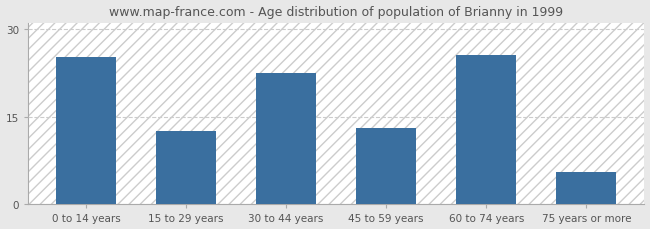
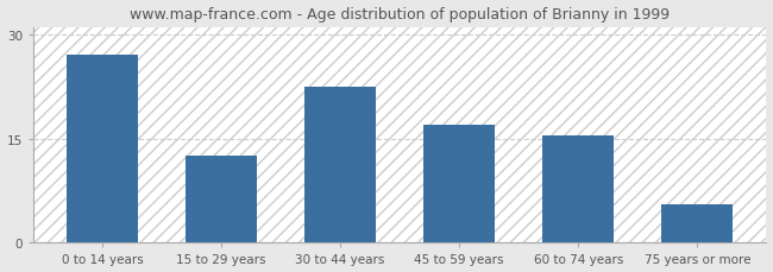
0 to 14 years: 25.2 -> 27.0
45 to 59 years: 13.0 -> 17.0
60 to 74 years: 25.6 -> 15.5
